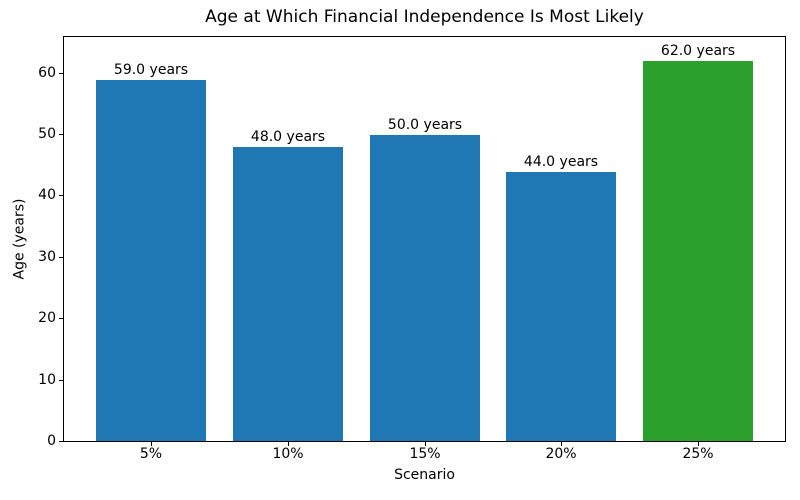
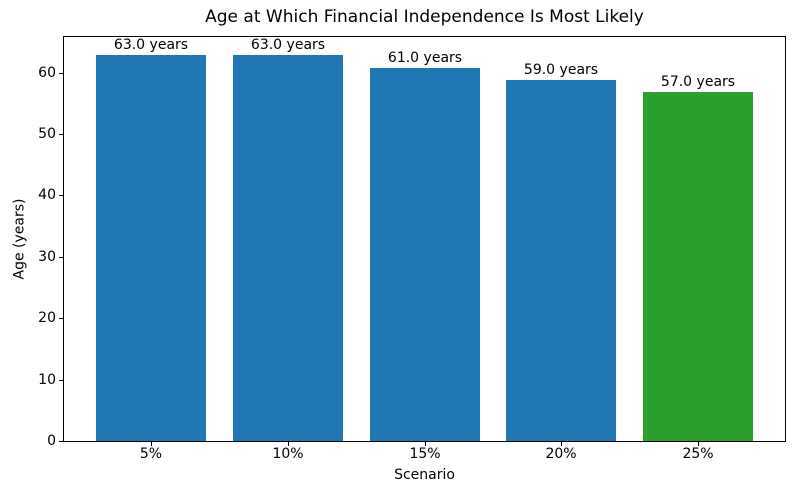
5%: 59.0 -> 63.0
10%: 48.0 -> 63.0
15%: 50.0 -> 61.0
20%: 44.0 -> 59.0
25%: 62.0 -> 57.0
